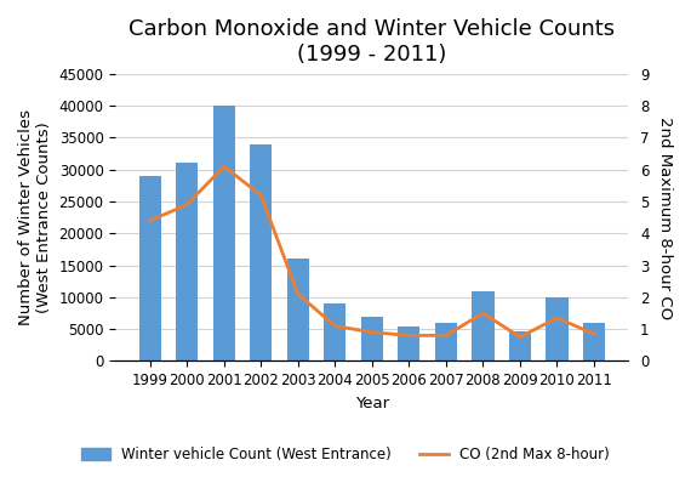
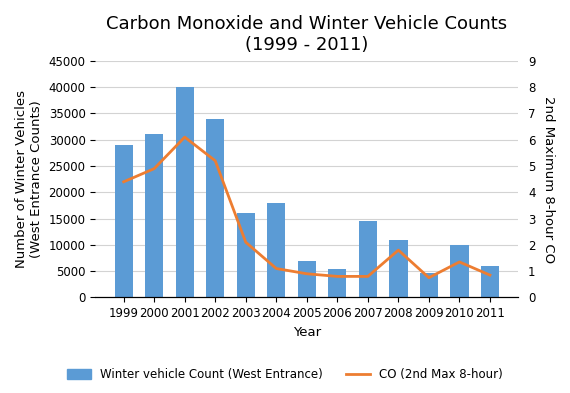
Winter vehicle Count (West Entrance)/2004: 9000 -> 18000
Winter vehicle Count (West Entrance)/2007: 6000 -> 14600
CO (2nd Max 8-hour)/2008: 1.50 -> 1.80
